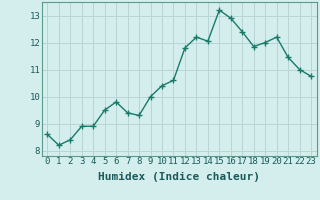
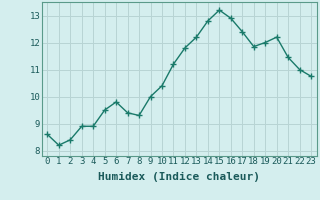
11: 10.60 -> 11.20
14: 12.05 -> 12.80
